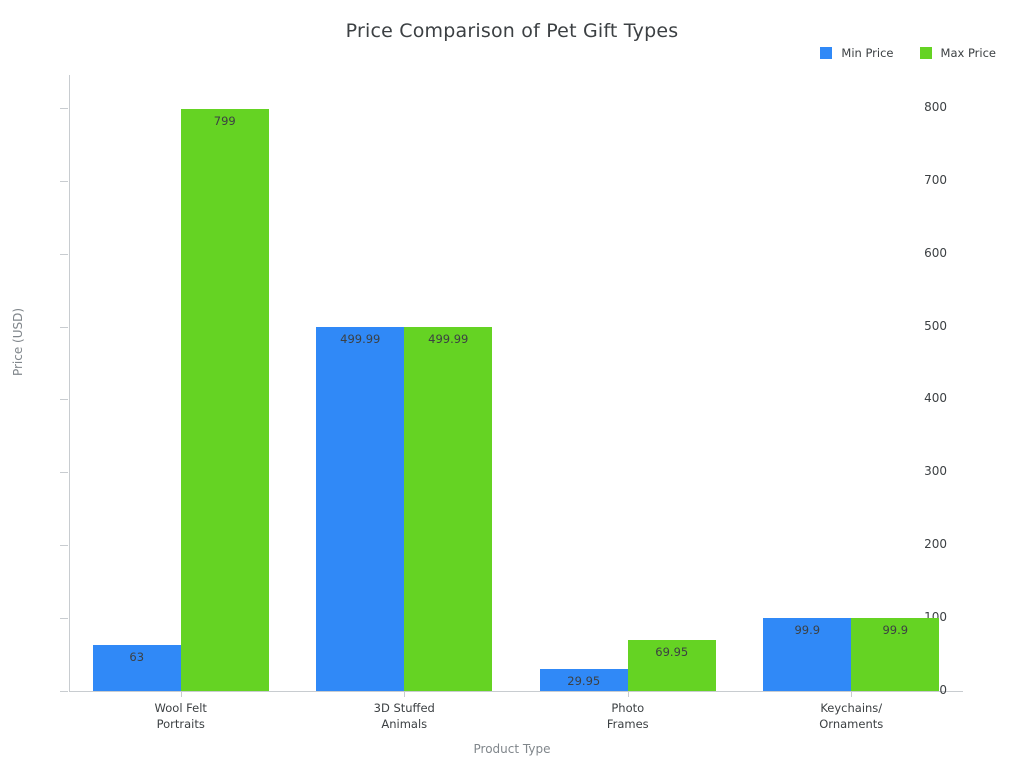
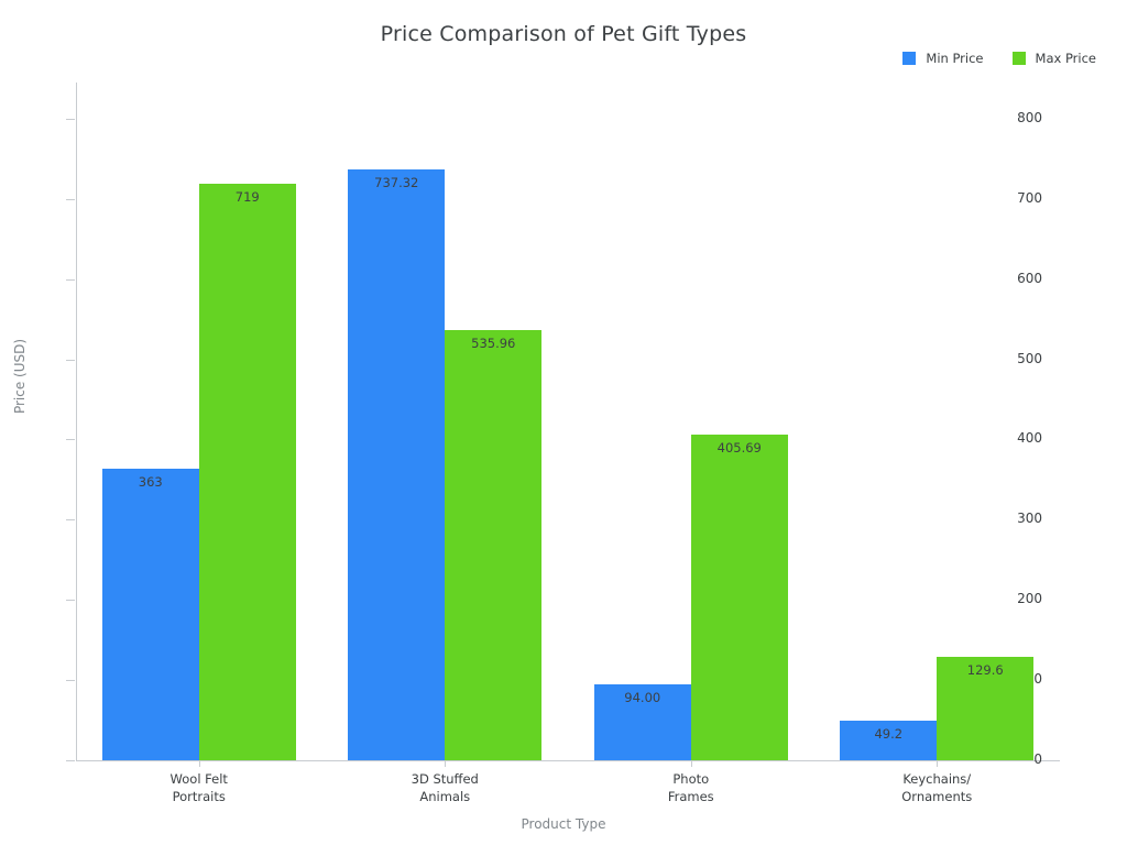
Min Price/Wool Felt Portraits: 63 -> 363
Max Price/Wool Felt Portraits: 799 -> 719
Min Price/3D Stuffed Animals: 499.99 -> 737.32
Max Price/3D Stuffed Animals: 499.99 -> 535.96
Min Price/Photo Frames: 29.95 -> 94.00
Max Price/Photo Frames: 69.95 -> 405.69
Min Price/Keychains/ Ornaments: 99.9 -> 49.2
Max Price/Keychains/ Ornaments: 99.9 -> 129.6
